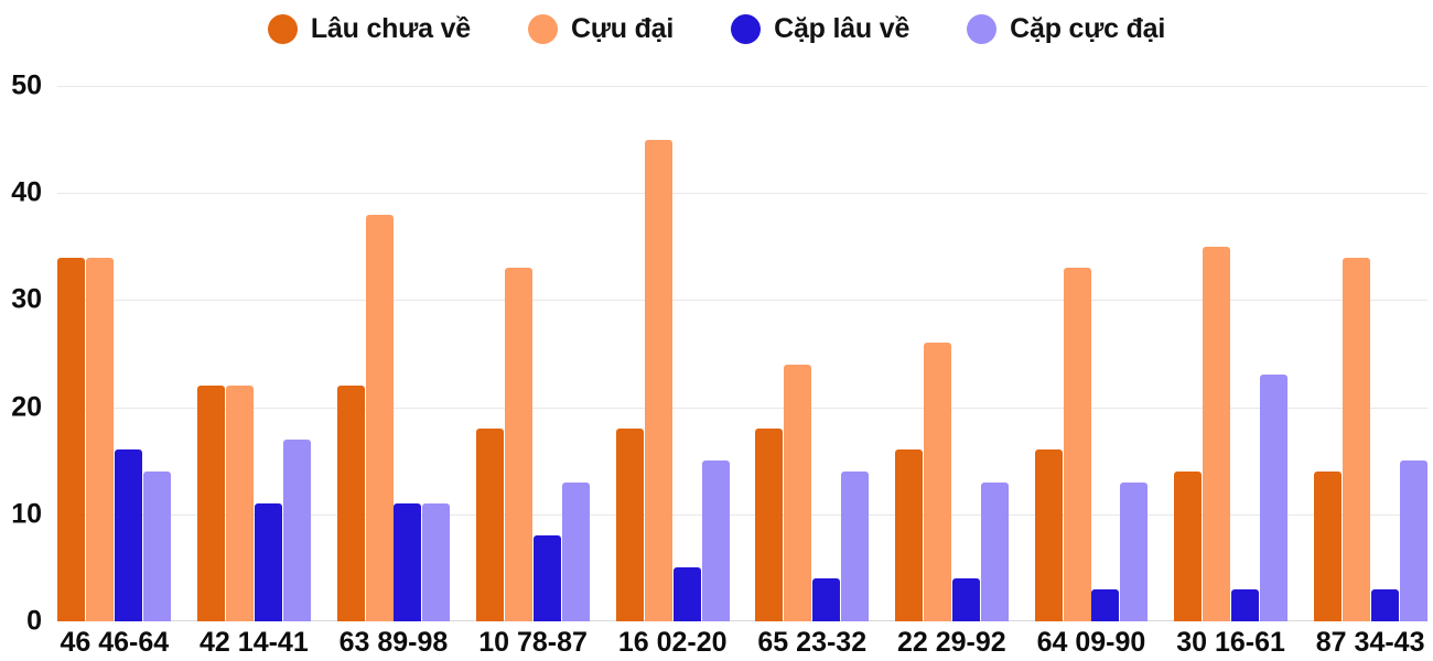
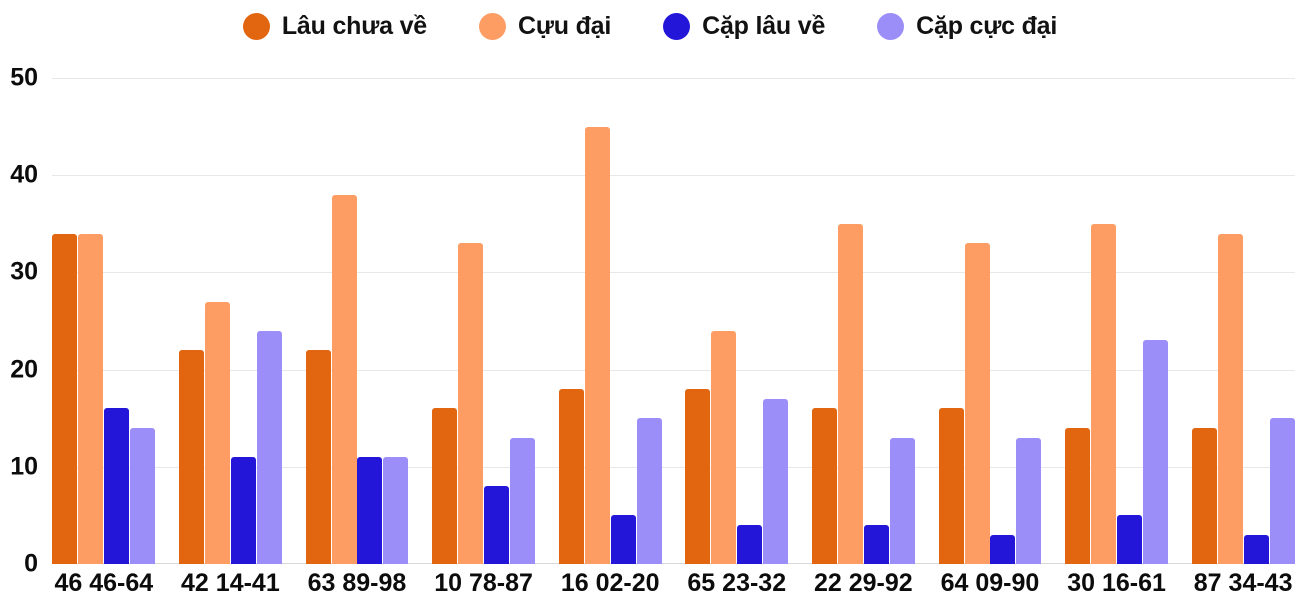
Cựu đại/42 14-41: 22 -> 27
Cặp cực đại/42 14-41: 17 -> 24
Lâu chưa về/10 78-87: 18 -> 16
Cặp cực đại/65 23-32: 14 -> 17
Cựu đại/22 29-92: 26 -> 35
Cặp lâu về/30 16-61: 3 -> 5
